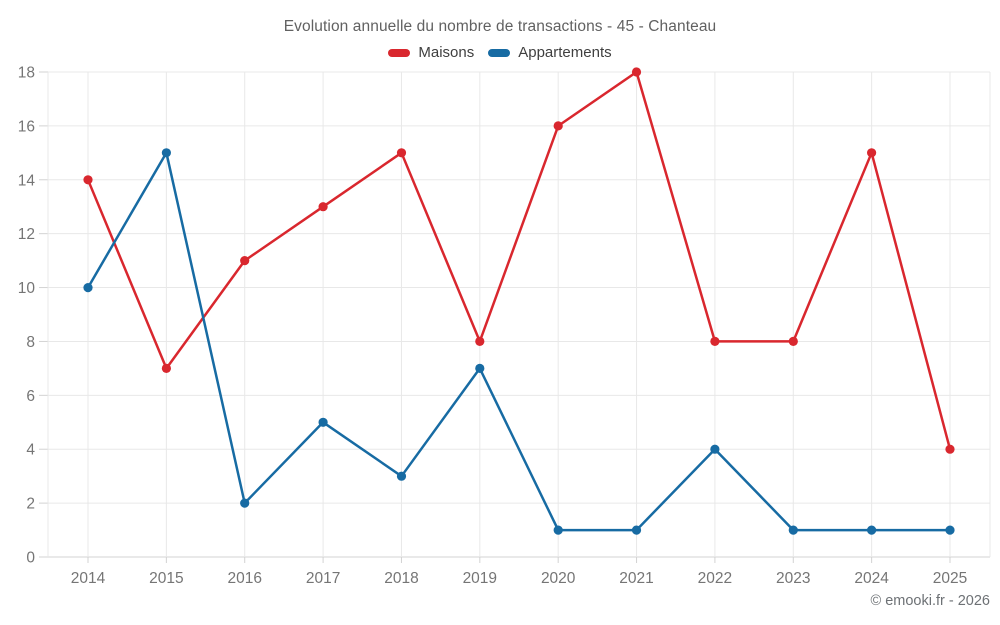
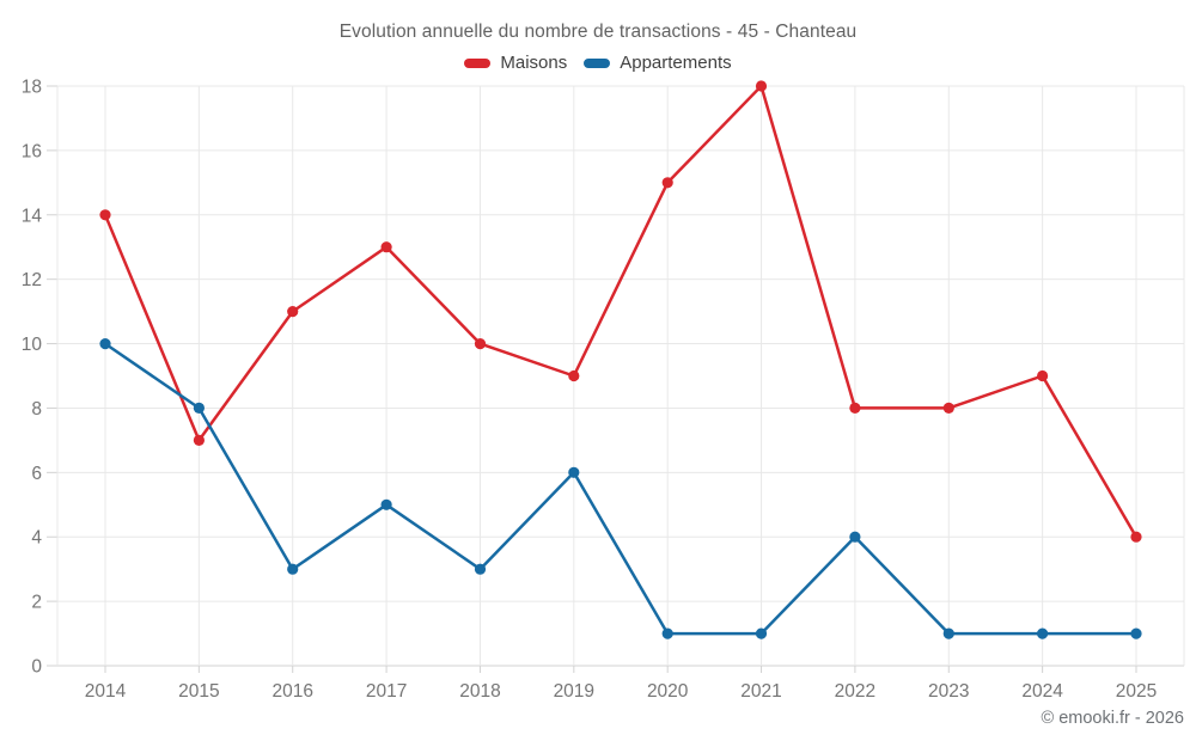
Appartements/2015: 15 -> 8
Appartements/2016: 2 -> 3
Maisons/2018: 15 -> 10
Maisons/2019: 8 -> 9
Appartements/2019: 7 -> 6
Maisons/2020: 16 -> 15
Maisons/2024: 15 -> 9
